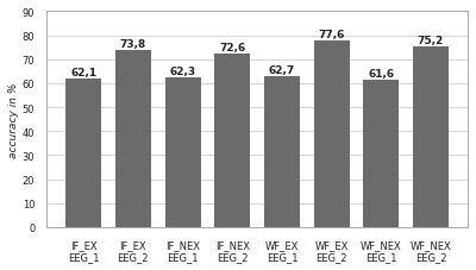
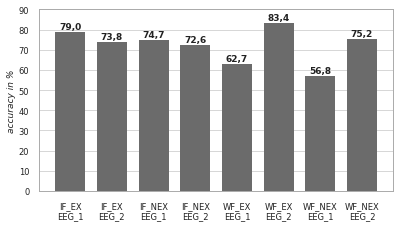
IF_EX EEG_1: 62,1 -> 79,0
IF_NEX EEG_1: 62,3 -> 74,7
WF_EX EEG_2: 77,6 -> 83,4
WF_NEX EEG_1: 61,6 -> 56,8
